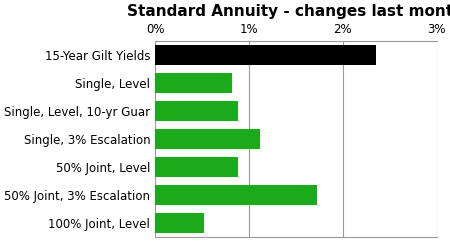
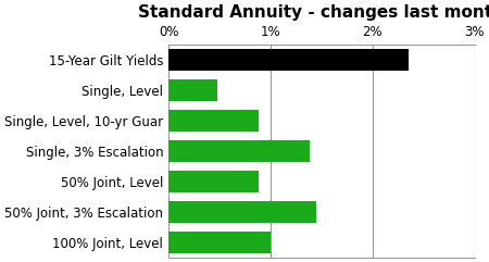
Single, Level: 0.82% -> 0.48%
Single, 3% Escalation: 1.12% -> 1.38%
50% Joint, 3% Escalation: 1.72% -> 1.45%
100% Joint, Level: 0.52% -> 1.00%
